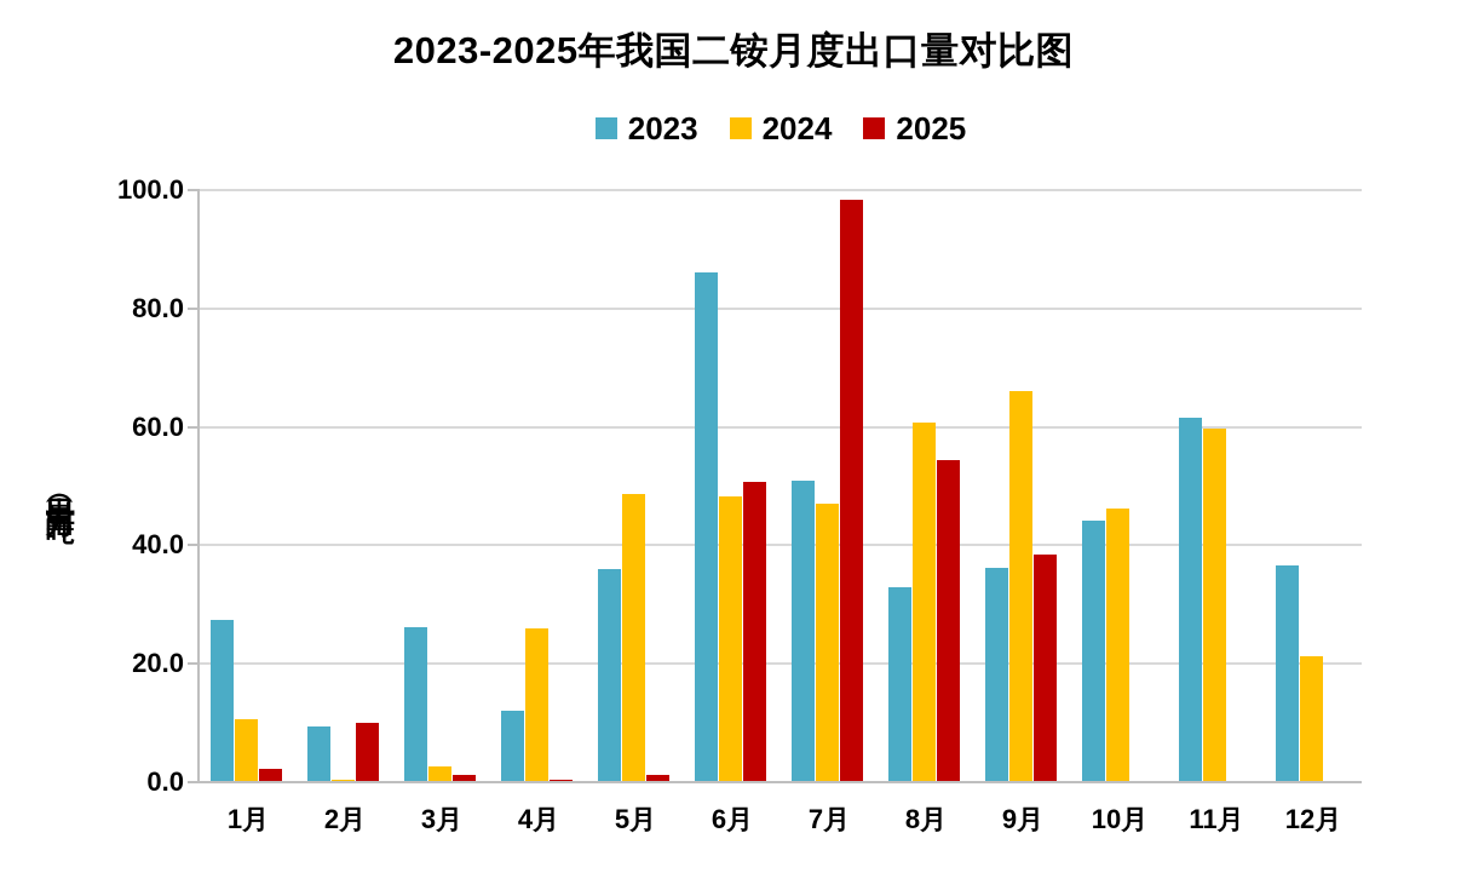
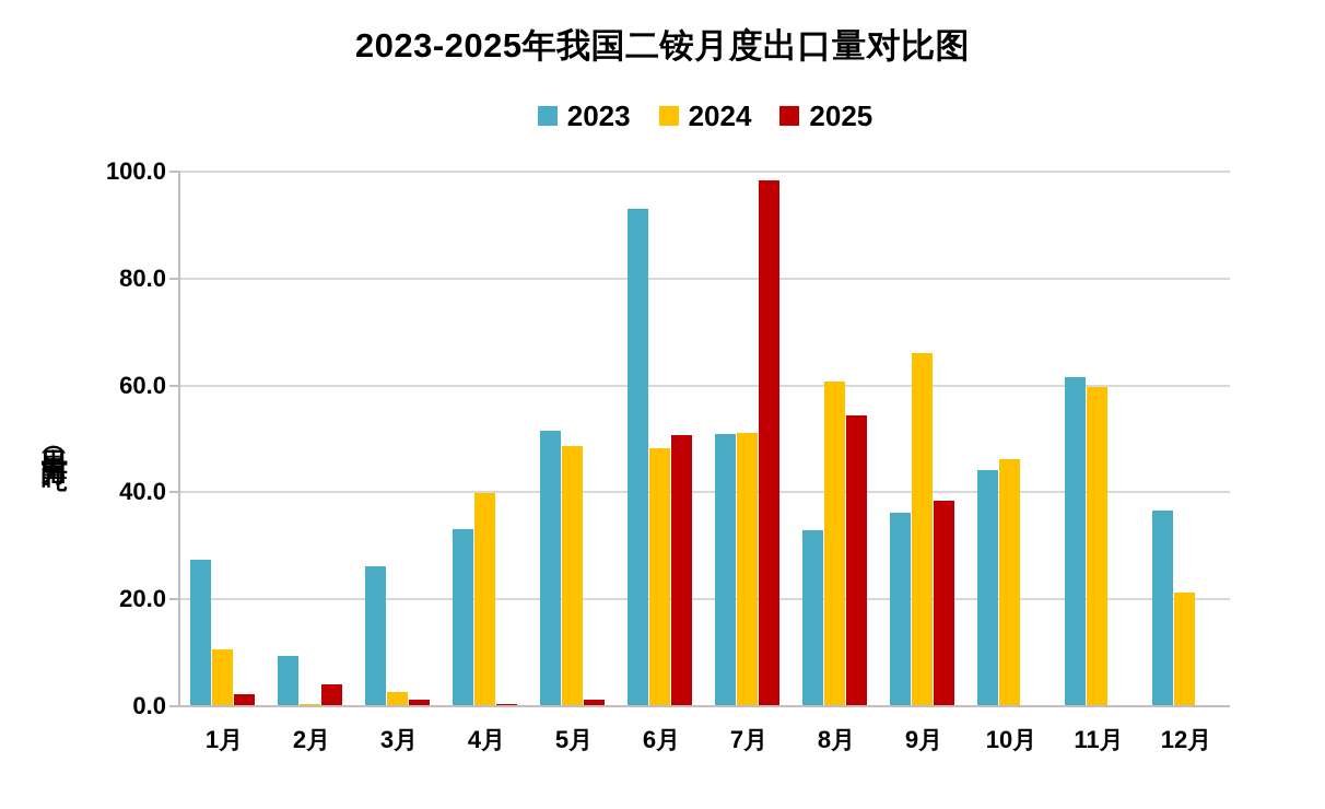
2025/2月: 10 -> 4
2023/4月: 12 -> 33
2024/4月: 26 -> 40
2023/5月: 36 -> 52
2023/6月: 86 -> 93
2024/7月: 47 -> 51
